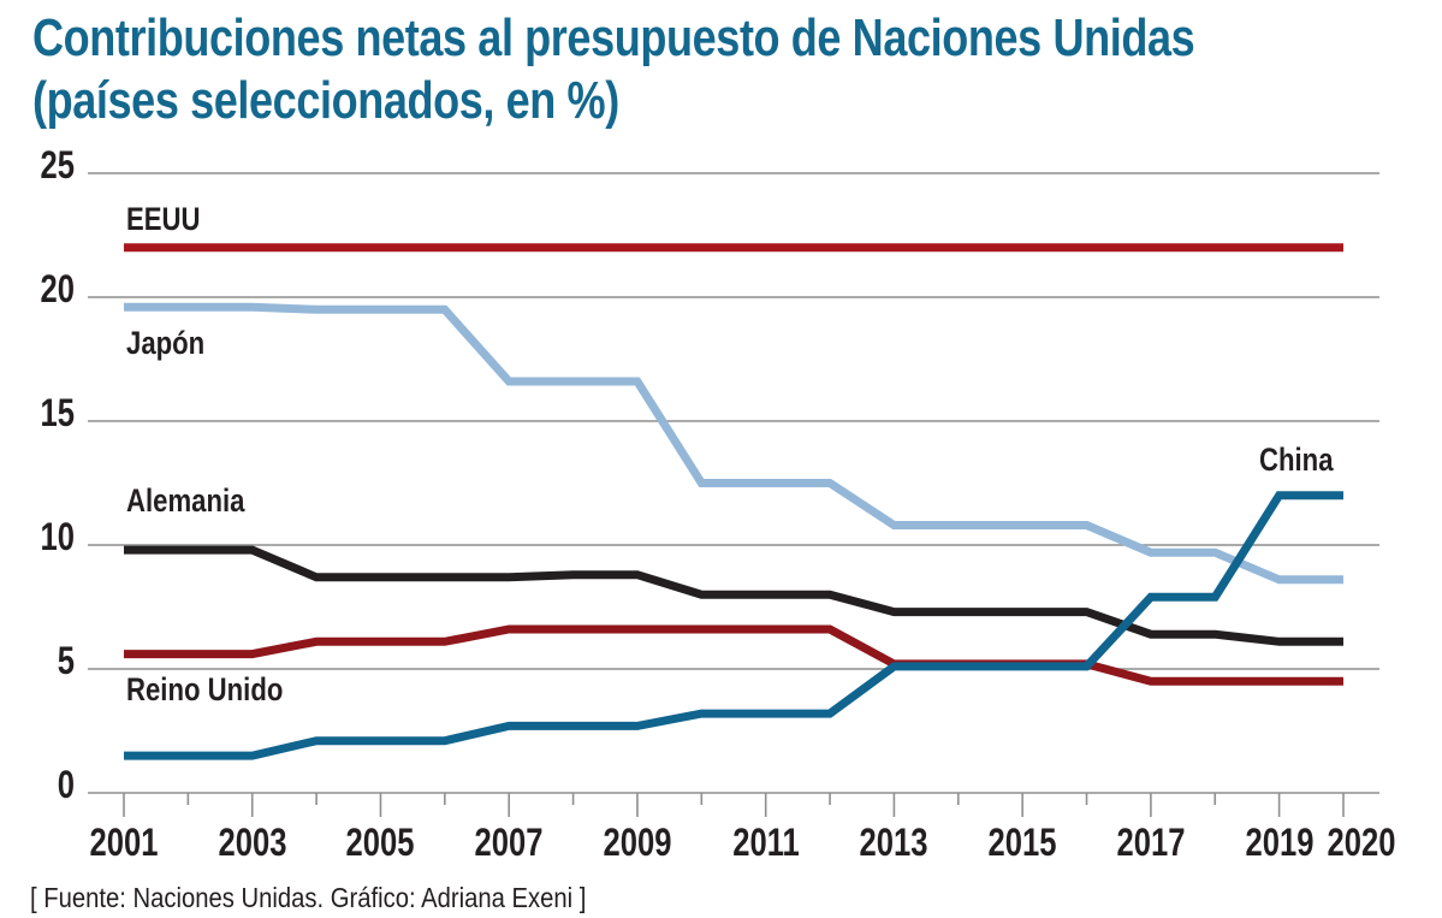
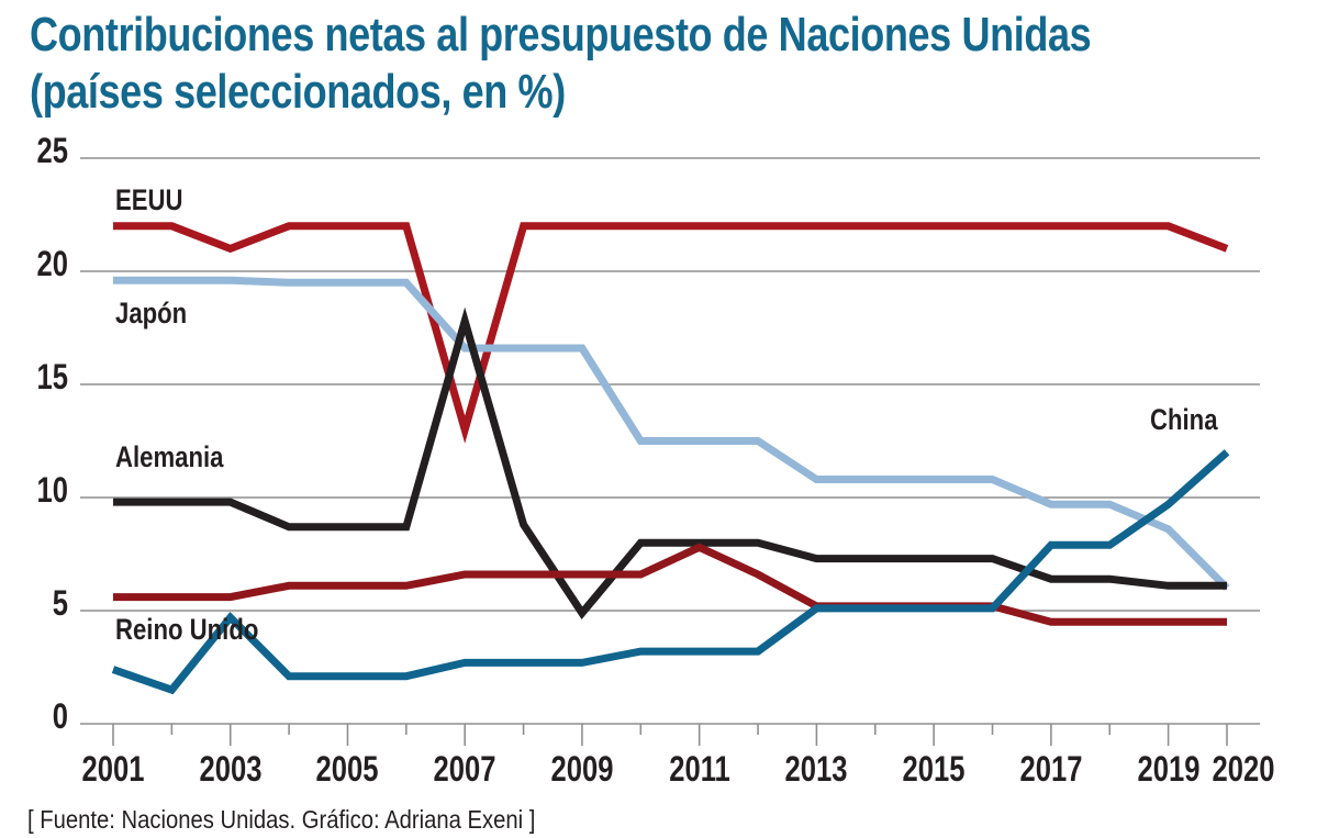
China/2001: 1.5 -> 2.4
EEUU/2003: 22 -> 21
China/2003: 1.5 -> 4.7
EEUU/2007: 22 -> 13
Alemania/2007: 8.7 -> 17.8
Alemania/2009: 8.8 -> 4.9
Reino Unido/2011: 6.6 -> 7.8
China/2019: 12.0 -> 9.7
EEUU/2020: 22 -> 21
Japón/2020: 8.6 -> 6.0
